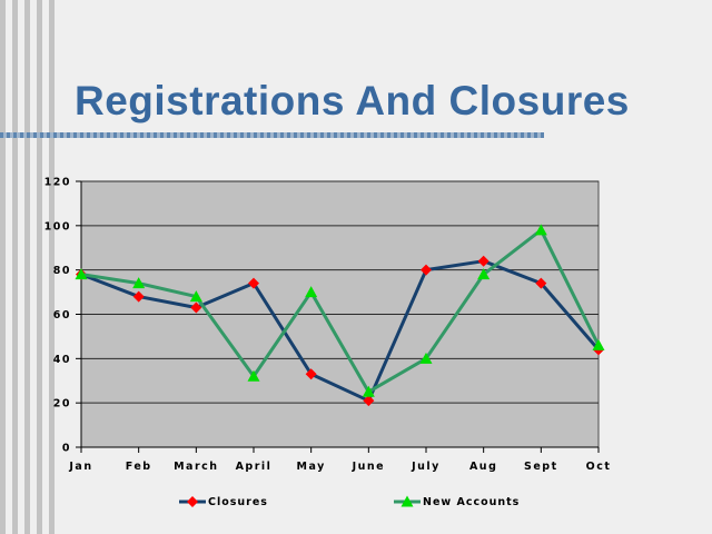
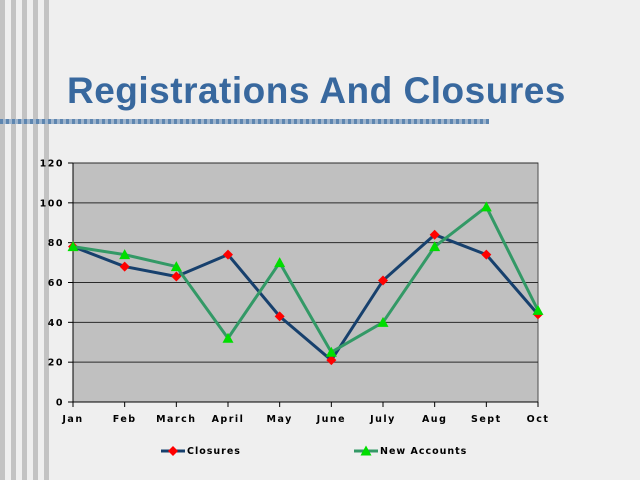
Closures/May: 33 -> 43
Closures/July: 80 -> 61
